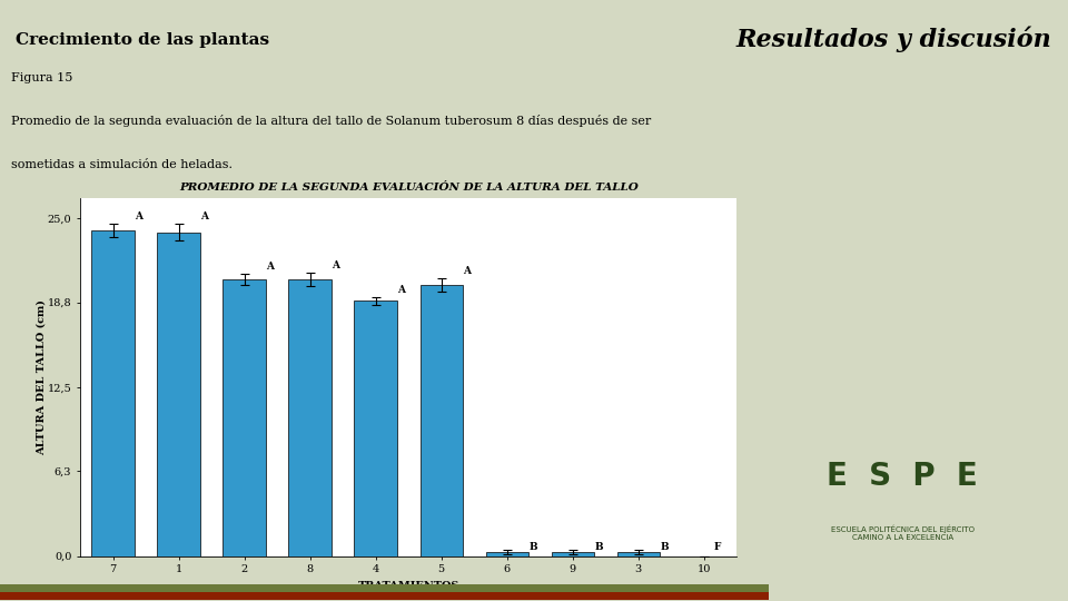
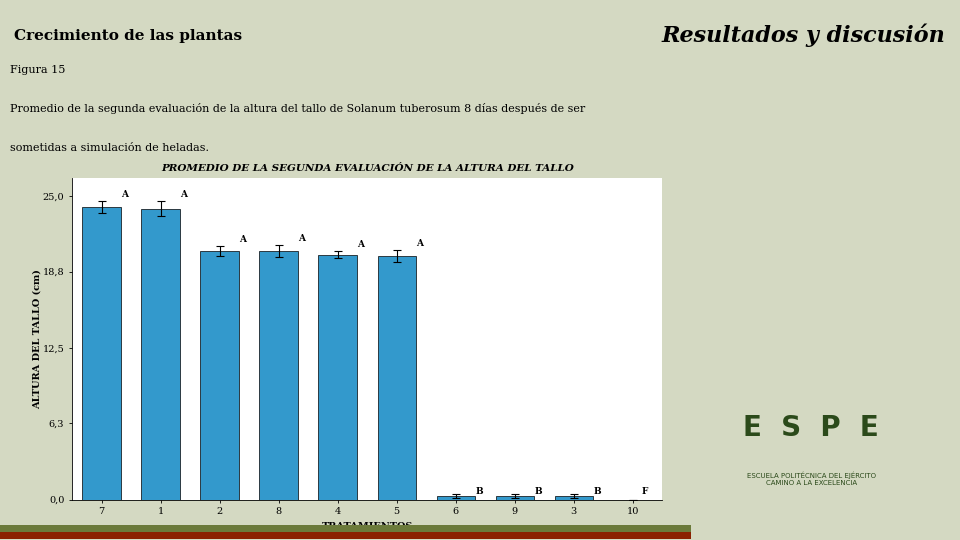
4: 18,9 -> 20,2
